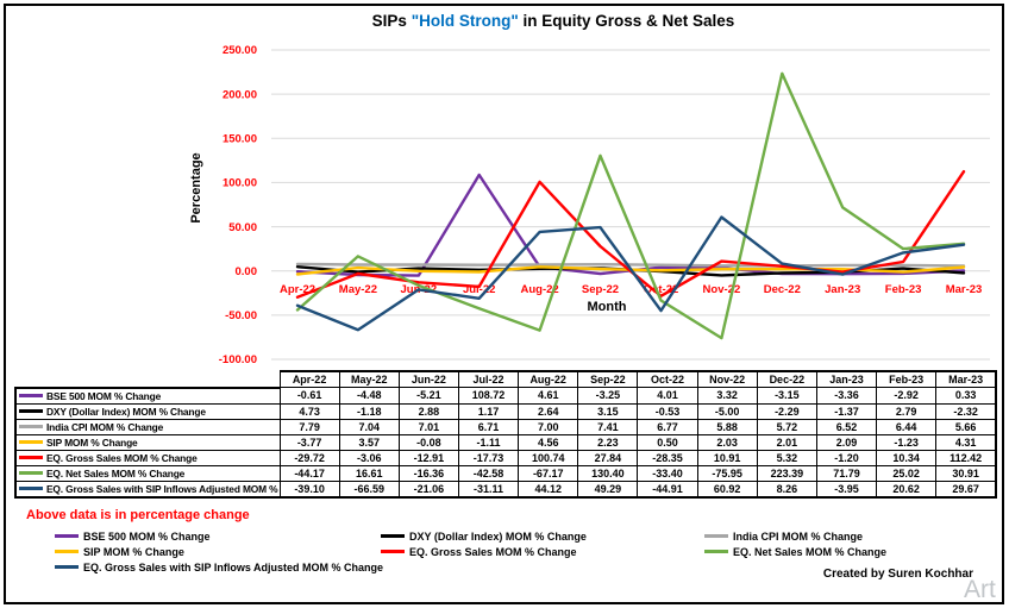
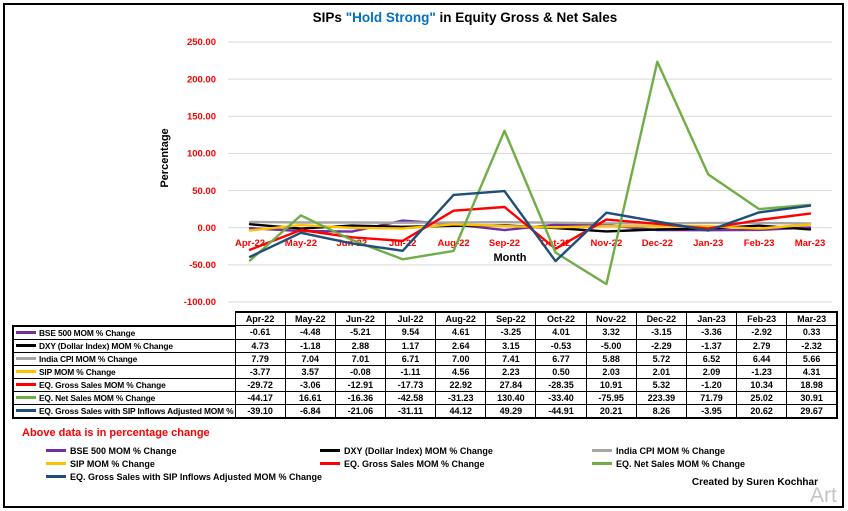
EQ. Gross Sales with SIP Inflows Adjusted MOM % Change/May-22: -66.59 -> -6.84
BSE 500 MOM % Change/Jul-22: 108.72 -> 9.54
EQ. Gross Sales MOM % Change/Aug-22: 100.74 -> 22.92
EQ. Net Sales MOM % Change/Aug-22: -67.17 -> -31.23
EQ. Gross Sales with SIP Inflows Adjusted MOM % Change/Nov-22: 60.92 -> 20.21
EQ. Gross Sales MOM % Change/Mar-23: 112.42 -> 18.98
